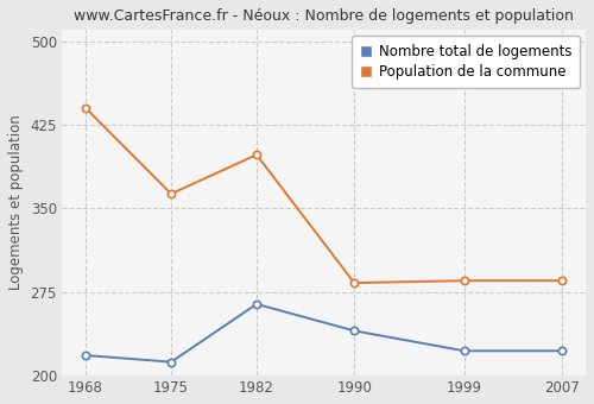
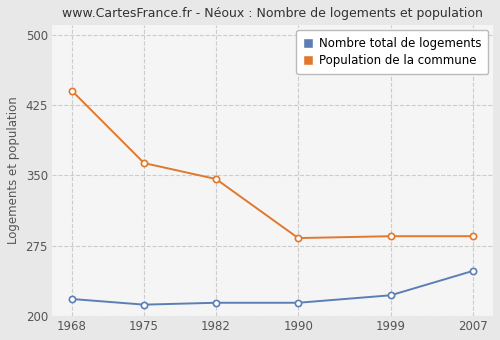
Nombre total de logements/1982: 264 -> 214
Population de la commune/1982: 398 -> 346
Nombre total de logements/1990: 240 -> 214
Nombre total de logements/2007: 222 -> 248
